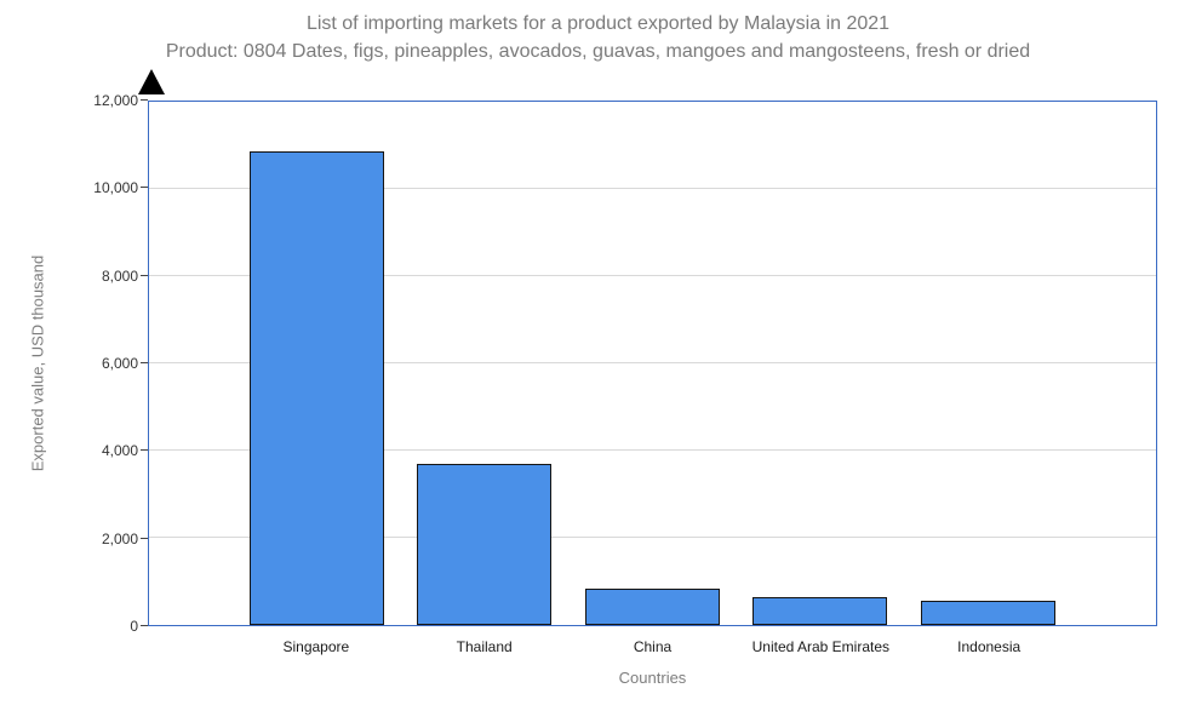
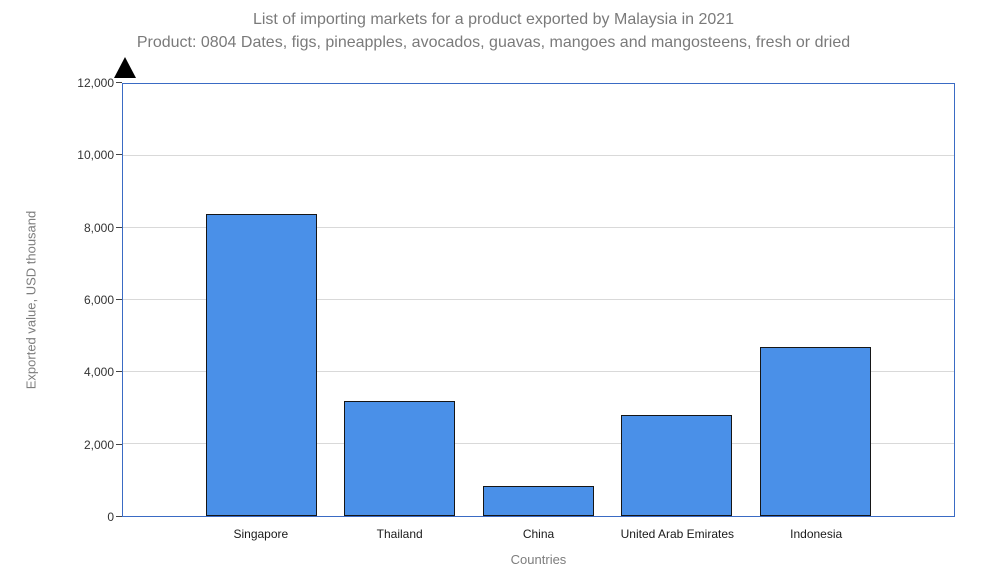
Singapore: 10800 -> 8400
Thailand: 3700 -> 3200
United Arab Emirates: 600 -> 2800
Indonesia: 600 -> 4700
